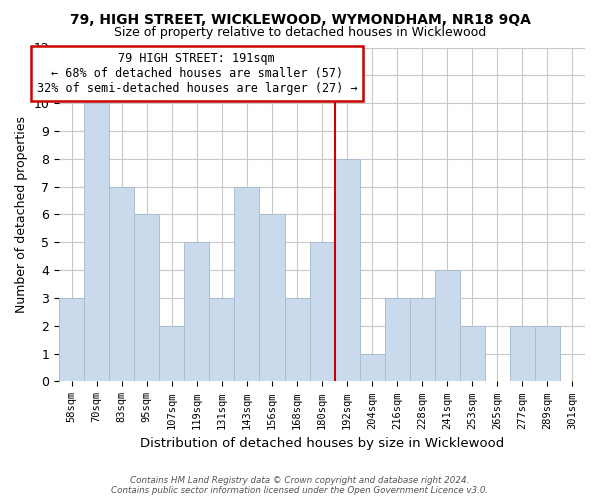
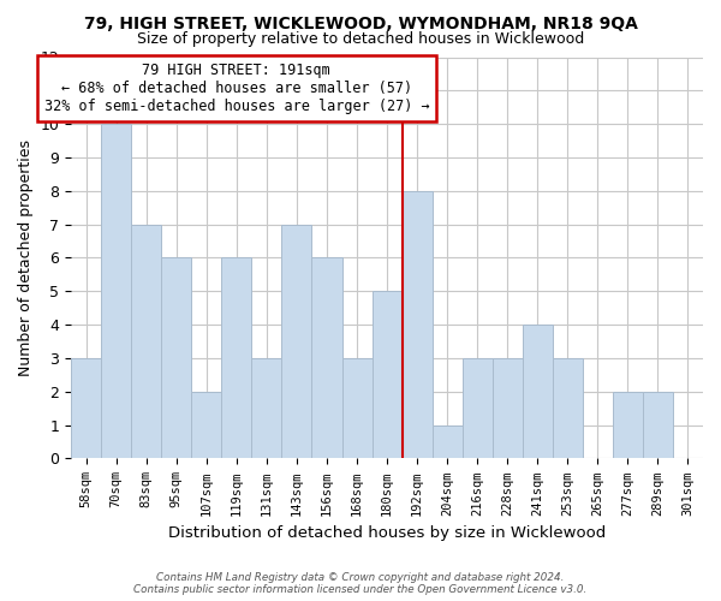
119sqm: 5 -> 6
253sqm: 2 -> 3
